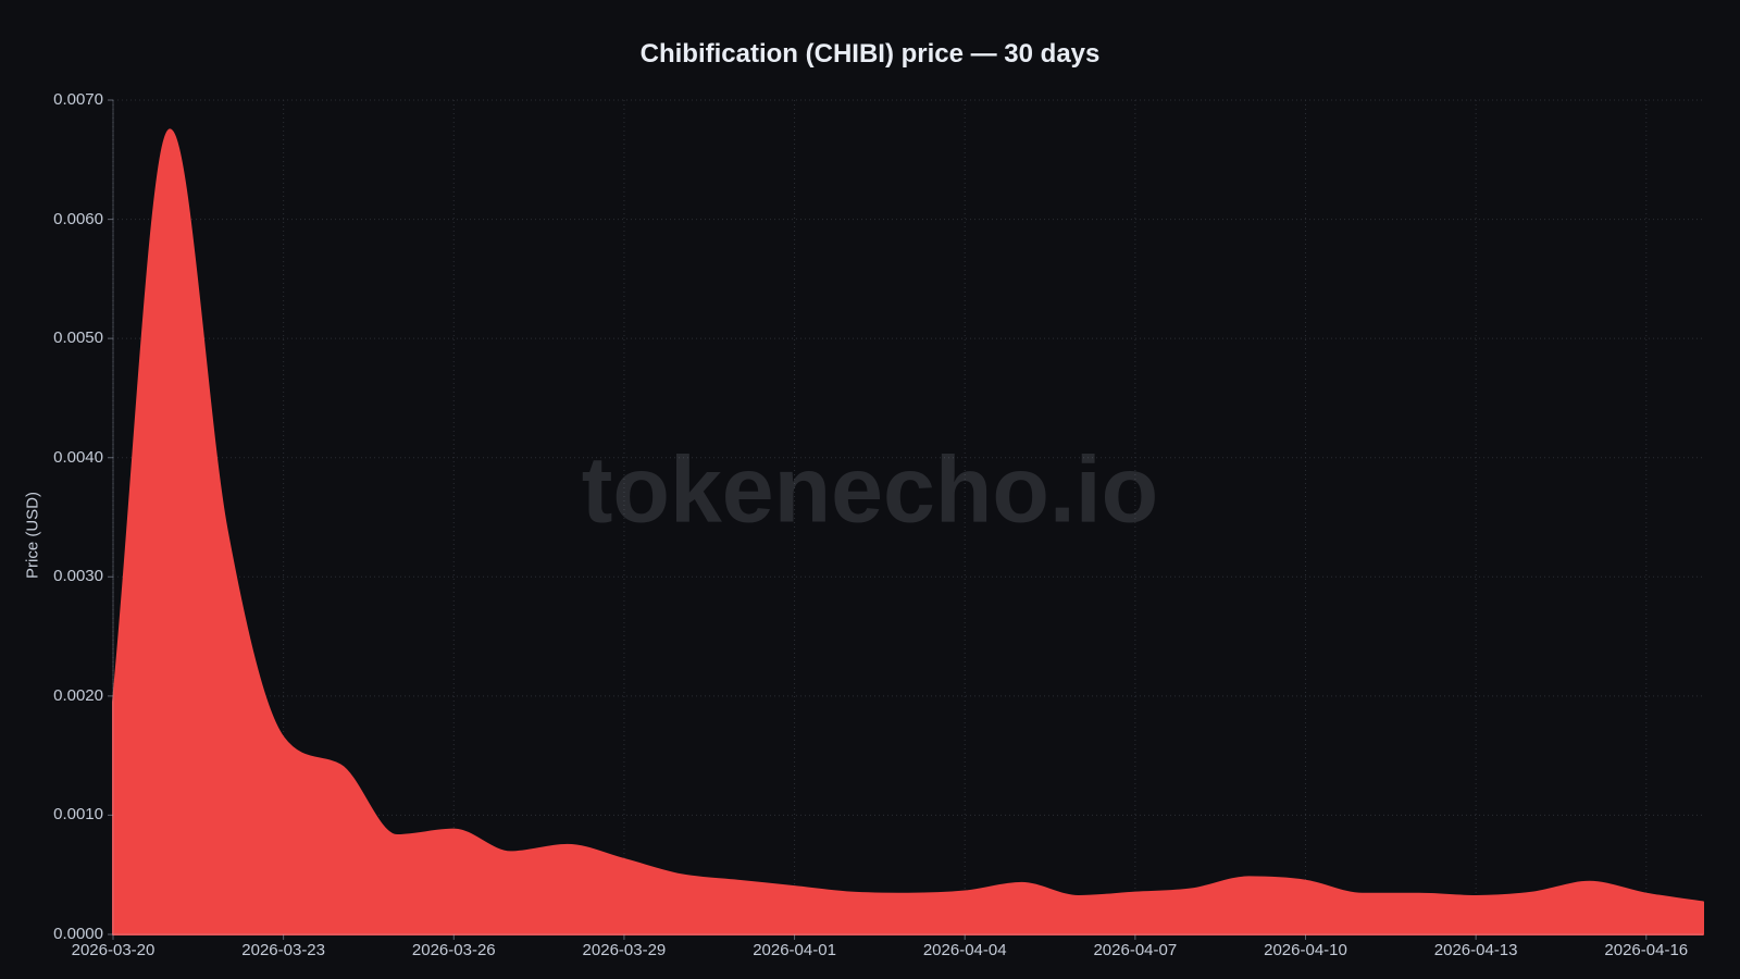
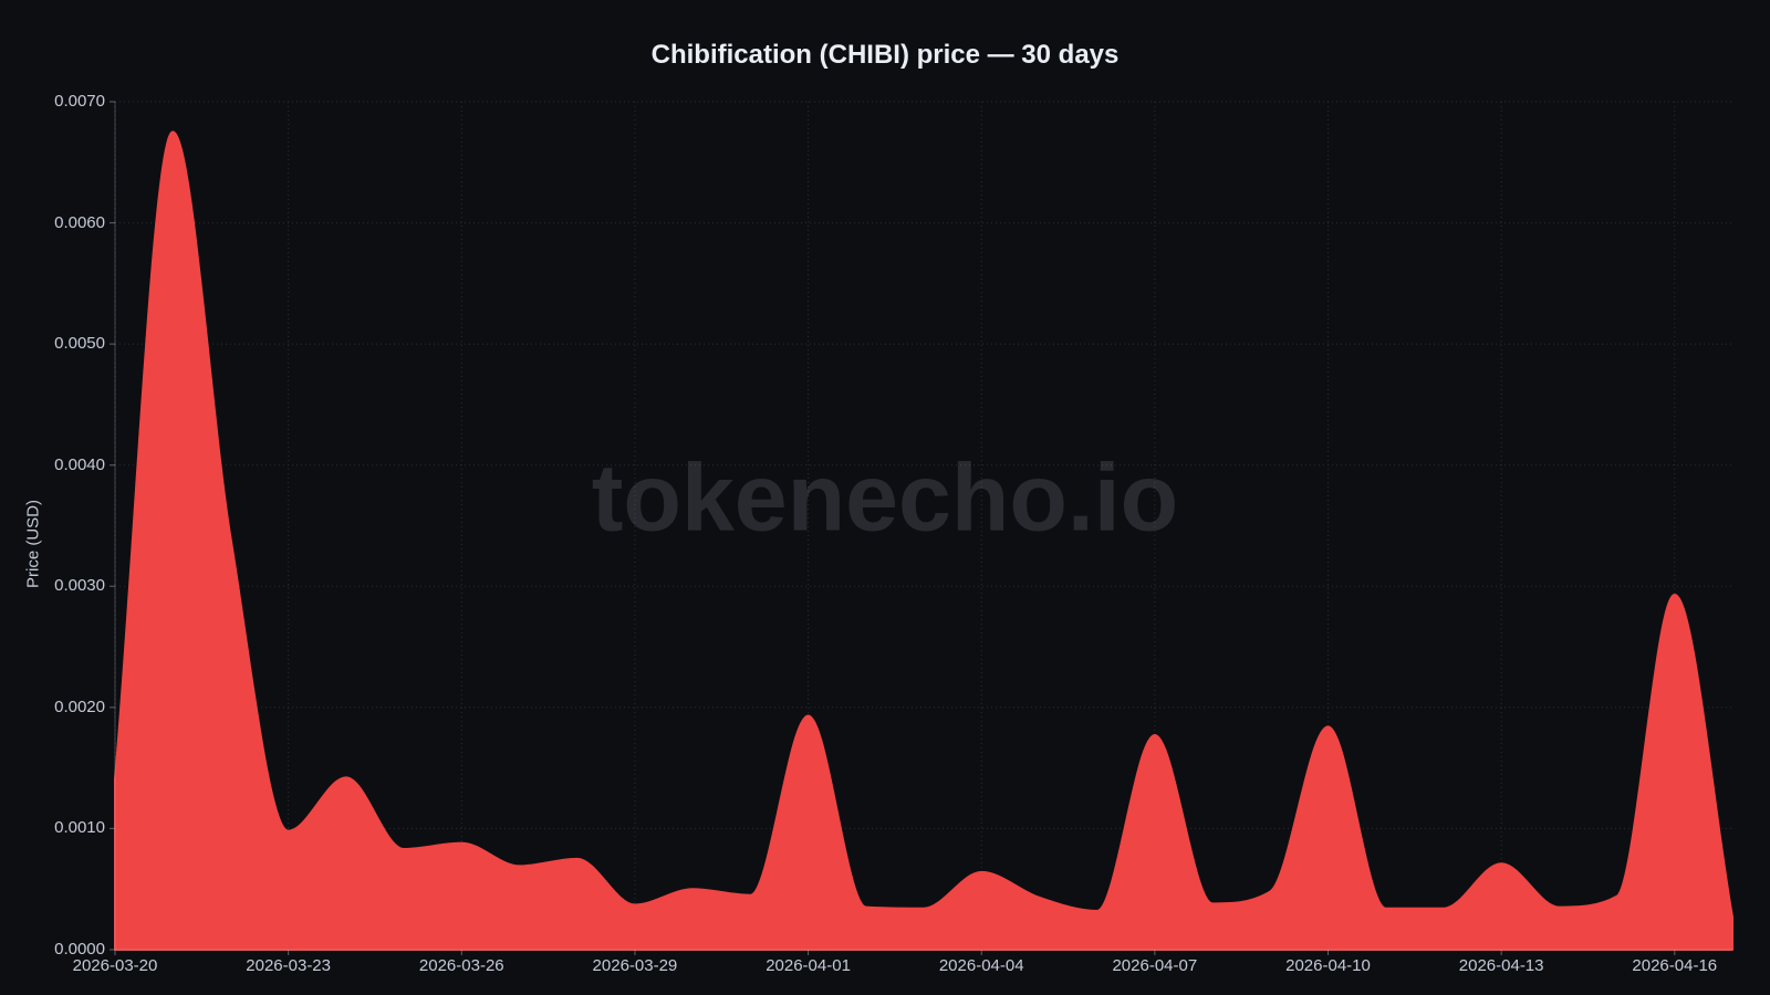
2026-03-20: 0.00195 -> 0.00141
2026-03-23: 0.00165 -> 0.00098
2026-03-29: 0.00063 -> 0.00037
2026-04-01: 0.00040 -> 0.00193
2026-04-04: 0.00036 -> 0.00064
2026-04-07: 0.00035 -> 0.00177
2026-04-10: 0.00045 -> 0.00184
2026-04-13: 0.00032 -> 0.00071
2026-04-16: 0.00034 -> 0.00293
